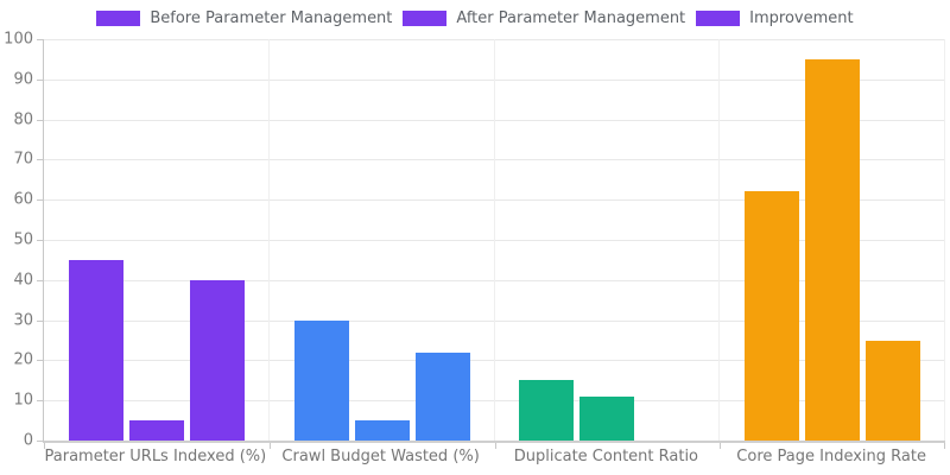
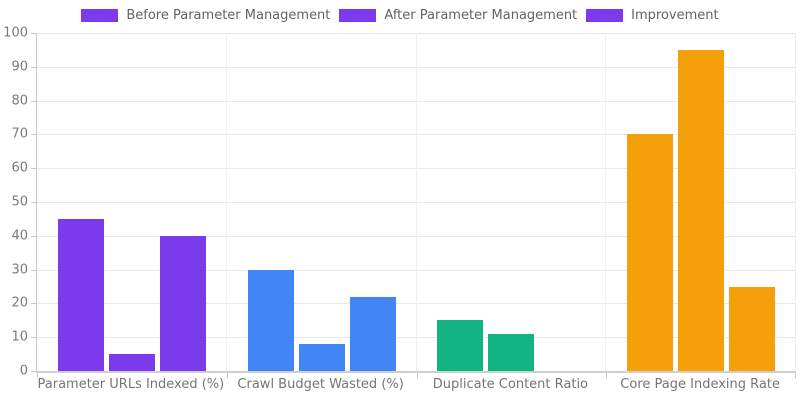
After Parameter Management/Crawl Budget Wasted (%): 5 -> 8
Before Parameter Management/Core Page Indexing Rate: 62 -> 70
